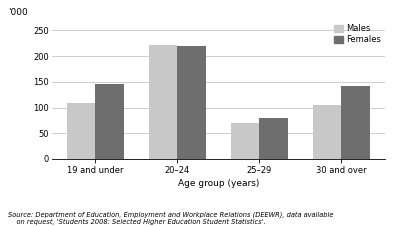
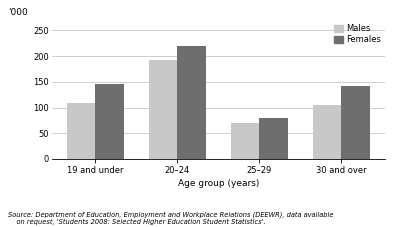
Males/20–24: 222 -> 192
